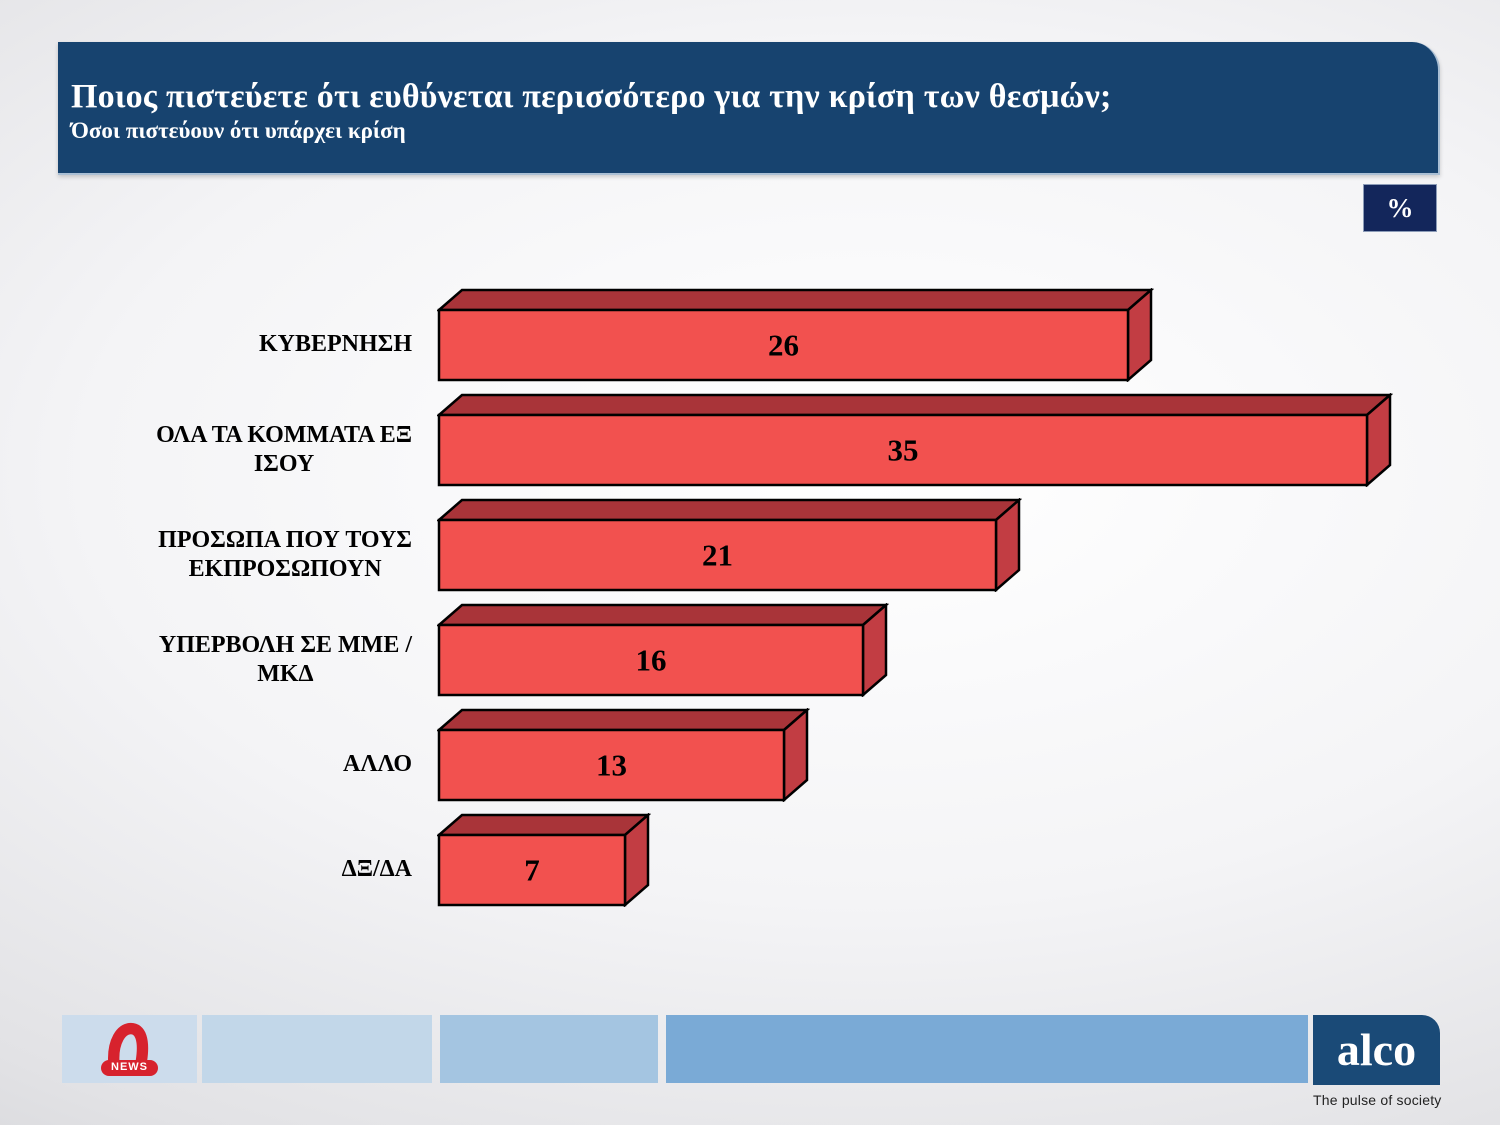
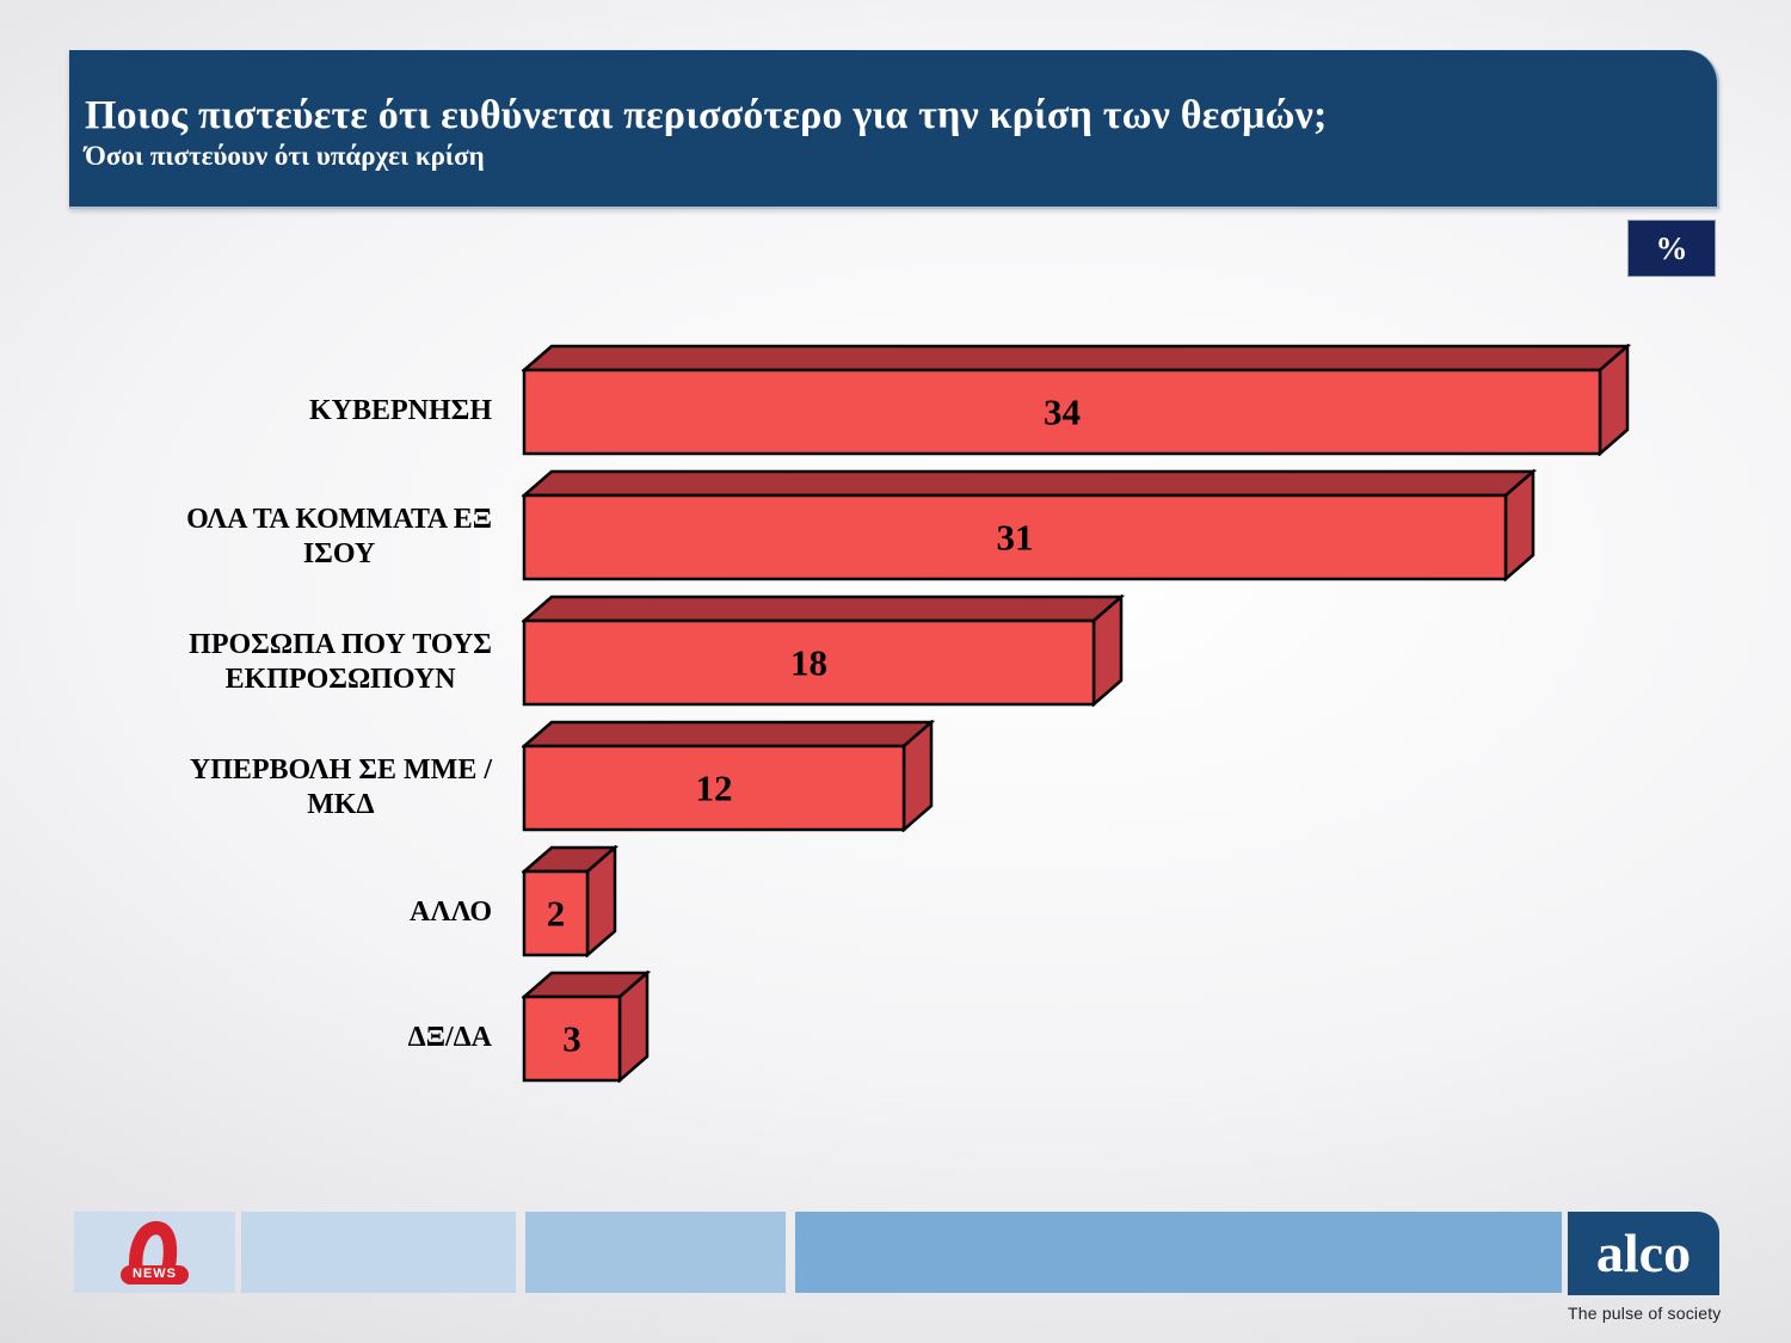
ΚΥΒΕΡΝΗΣΗ: 26 -> 34
ΟΛΑ ΤΑ ΚΟΜΜΑΤΑ ΕΞ ΙΣΟΥ: 35 -> 31
ΠΡΟΣΩΠΑ ΠΟΥ ΤΟΥΣ ΕΚΠΡΟΣΩΠΟΥΝ: 21 -> 18
ΥΠΕΡΒΟΛΗ ΣΕ ΜΜΕ / ΜΚΔ: 16 -> 12
ΑΛΛΟ: 13 -> 2
ΔΞ/ΔΑ: 7 -> 3
